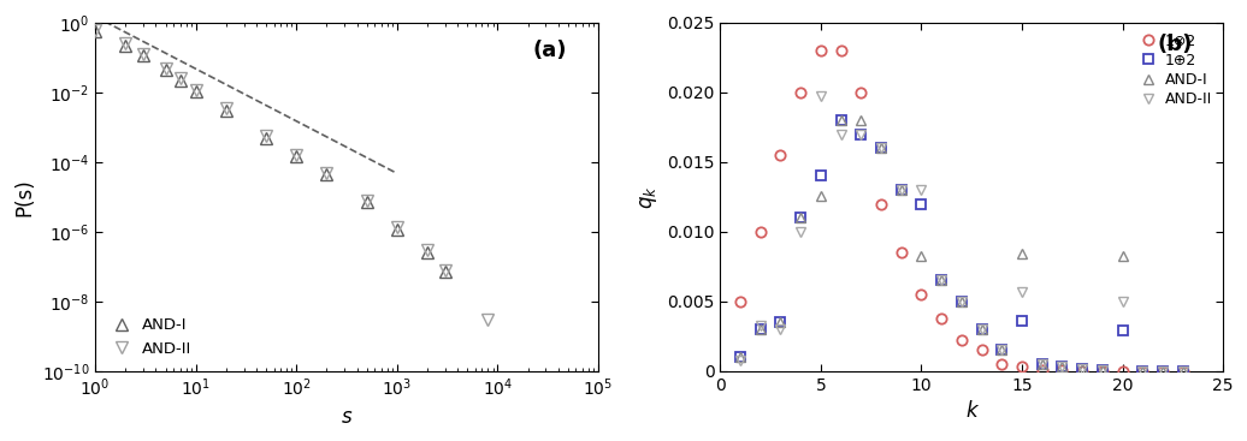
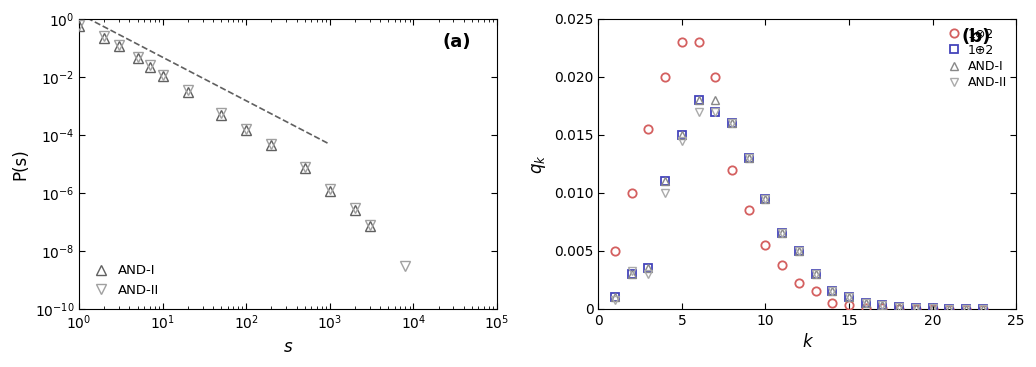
1⊕2/5: 0.0140 -> 0.0150
AND-I/5: 0.0126 -> 0.0150
AND-II/5: 0.0197 -> 0.0145
1⊕2/10: 0.0120 -> 0.0095
AND-I/10: 0.0083 -> 0.0095
AND-II/10: 0.0130 -> 0.0095
1⊕2/15: 0.0036 -> 0.0010
AND-I/15: 0.0084 -> 0.0010
AND-II/15: 0.0057 -> 0.0010
1⊕2/20: 0.0029 -> 0.0001
AND-I/20: 0.0083 -> 0.0001
AND-II/20: 0.0050 -> 0.0001
